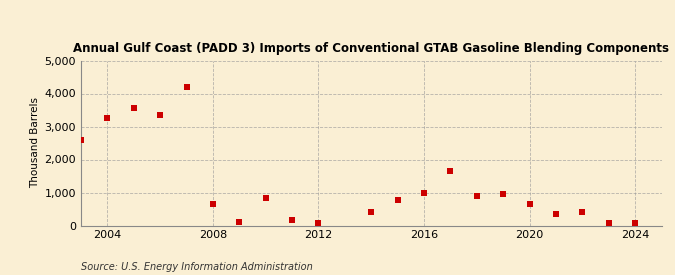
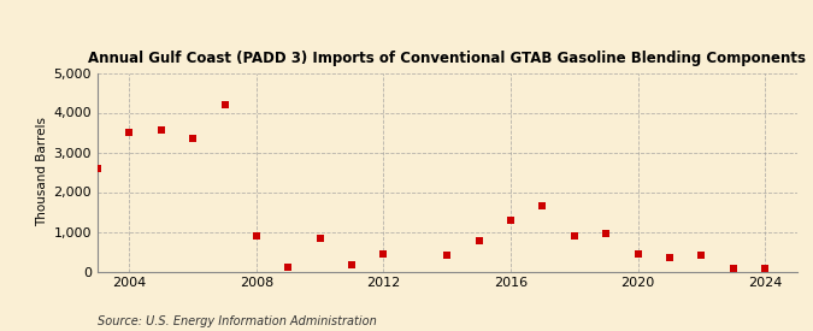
2004: 3,250 -> 3,500
2008: 640 -> 900
2012: 80 -> 450
2016: 1,000 -> 1,300
2020: 640 -> 450
